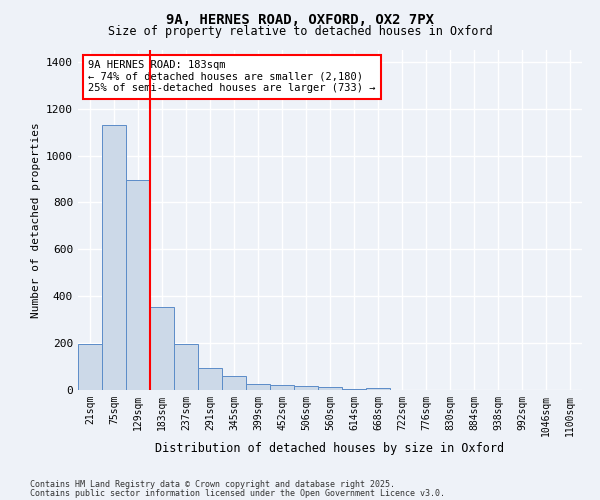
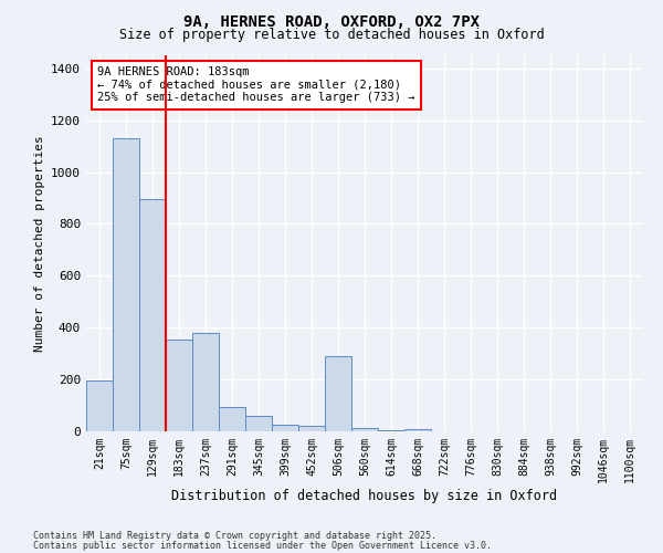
237sqm: 195 -> 380
506sqm: 15 -> 290
